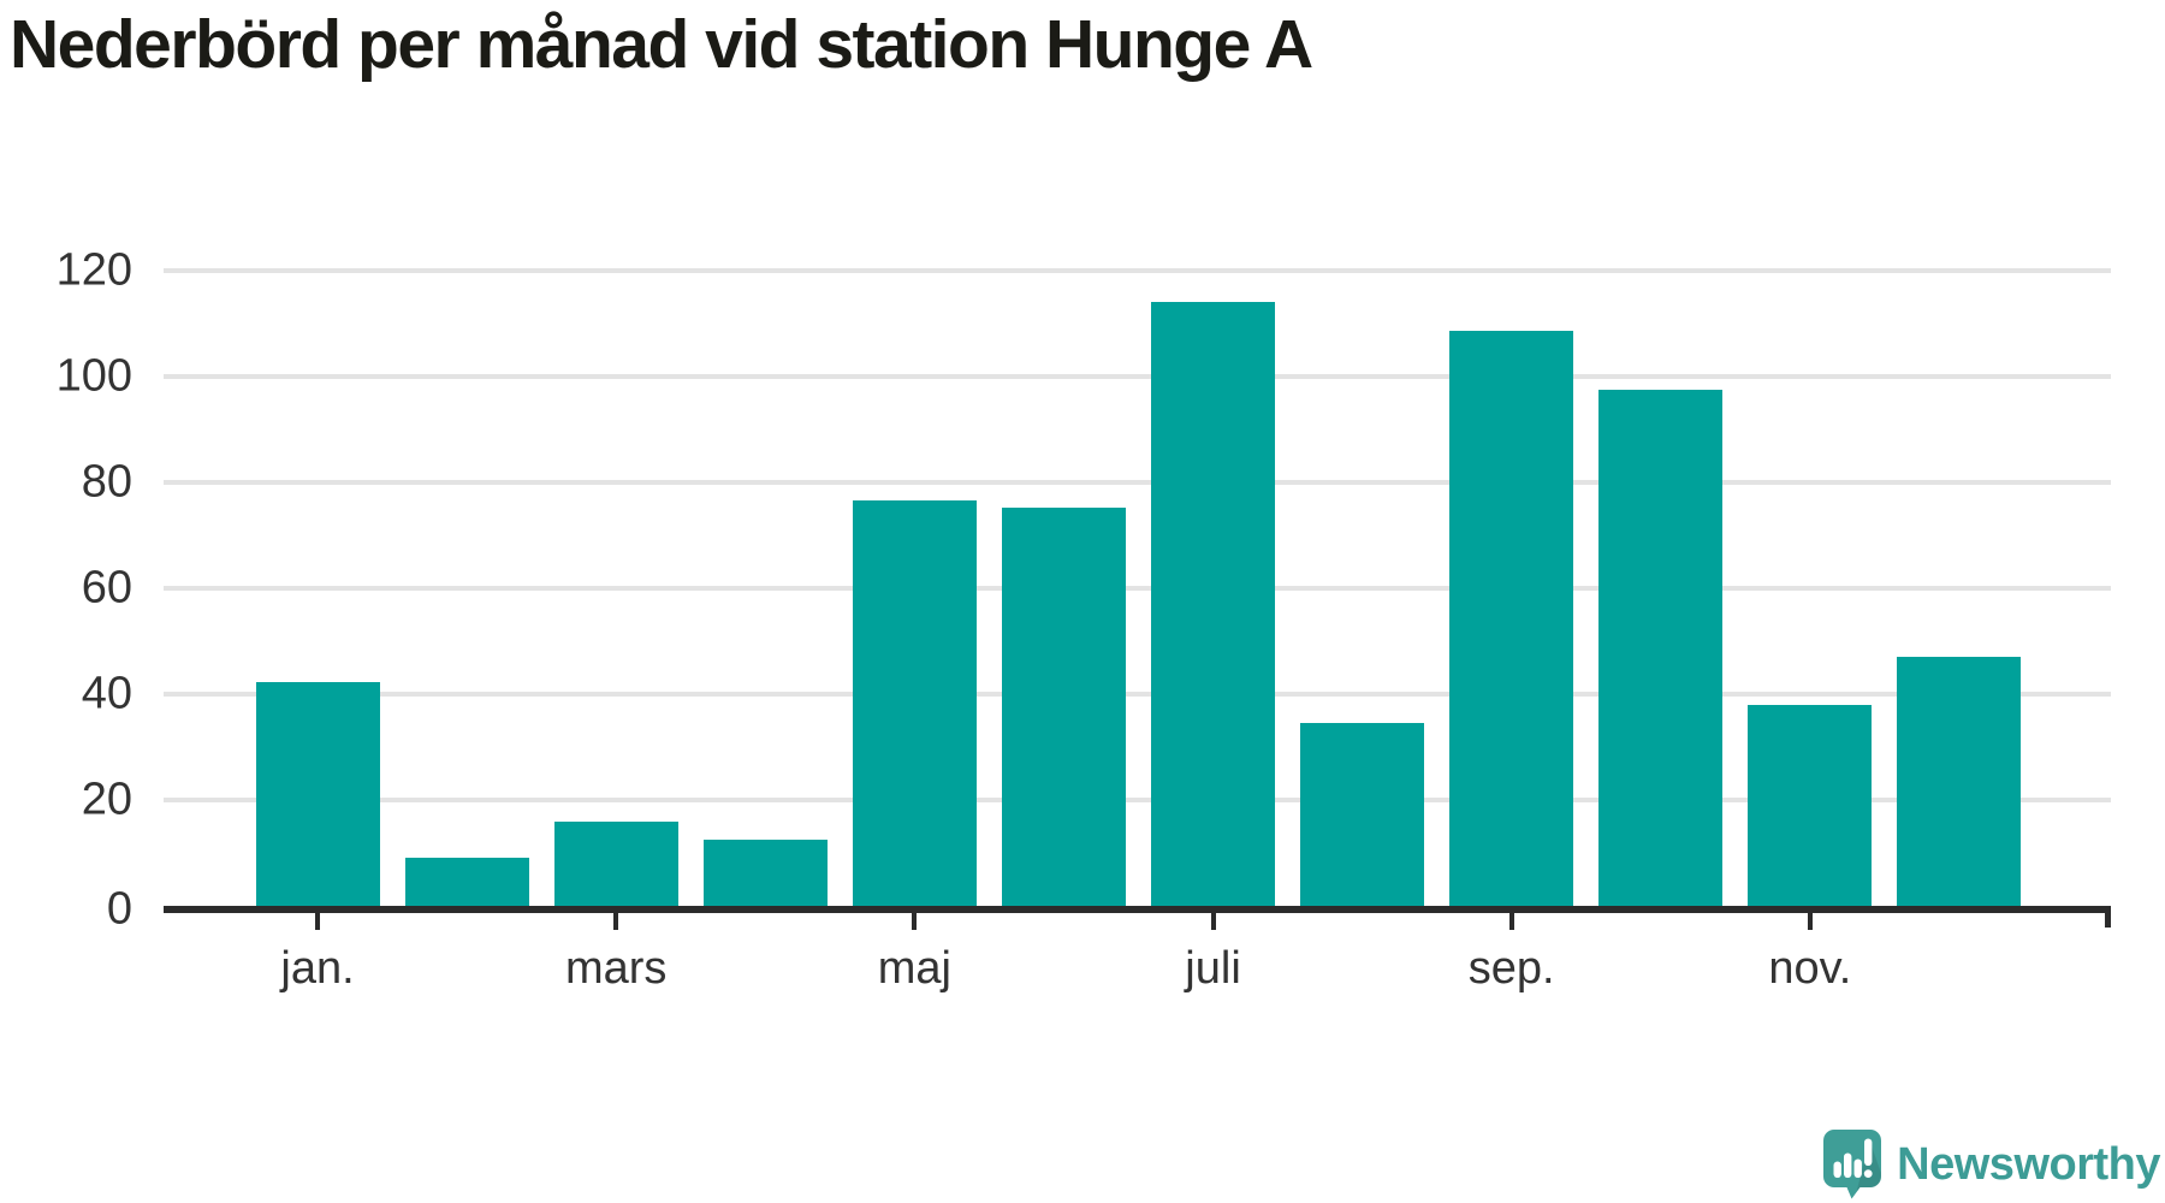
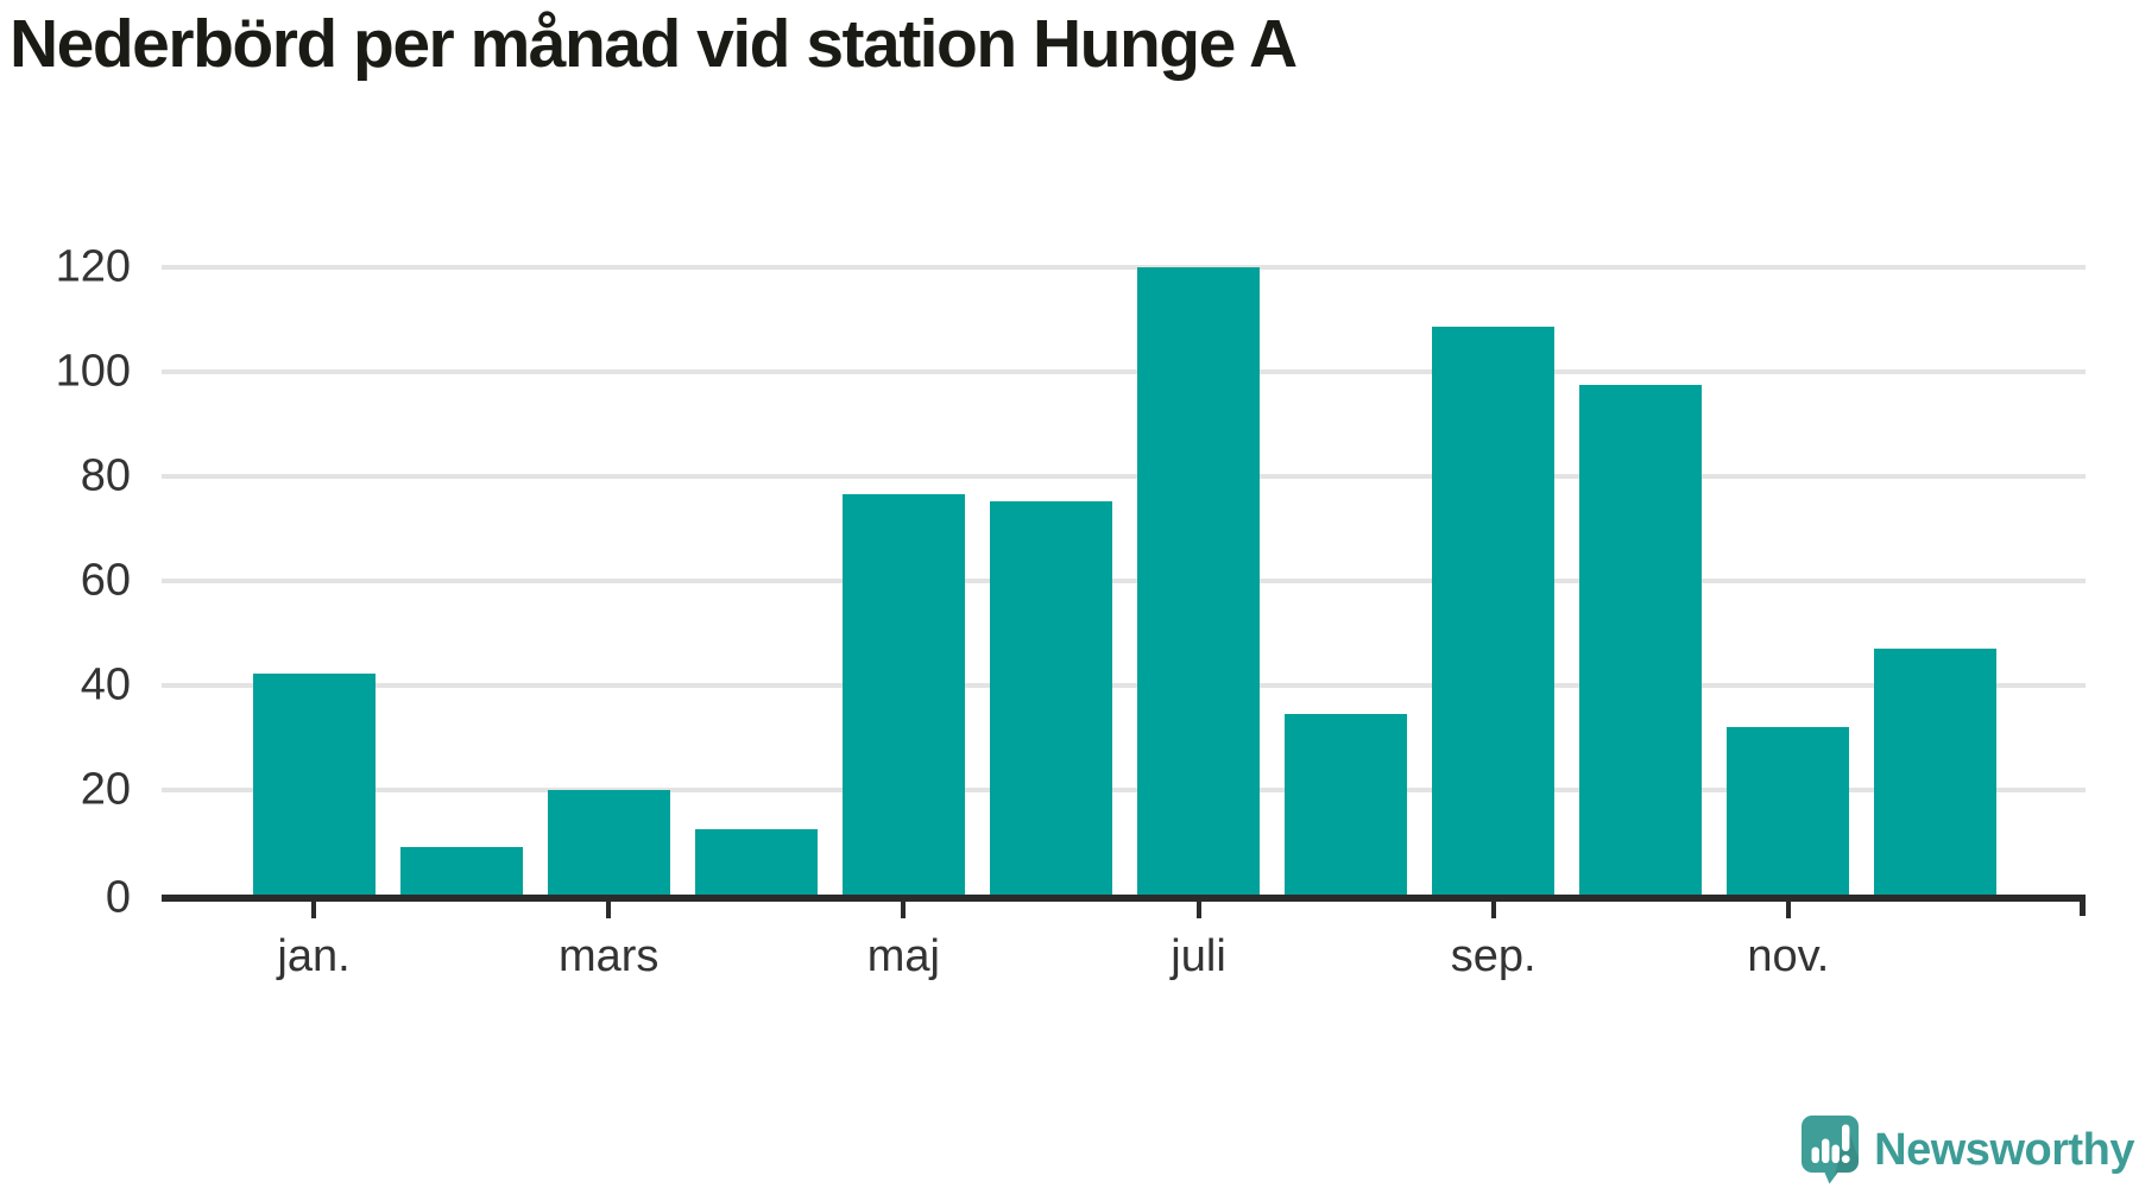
mars: 16 -> 20
juli: 114 -> 120
nov.: 38 -> 32
